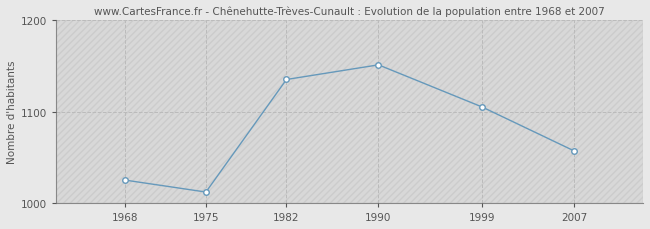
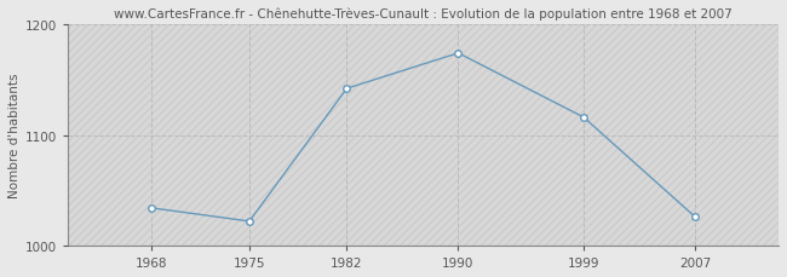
1968: 1025 -> 1034
1975: 1012 -> 1022
1982: 1135 -> 1142
1990: 1151 -> 1174
1999: 1105 -> 1116
2007: 1057 -> 1026
